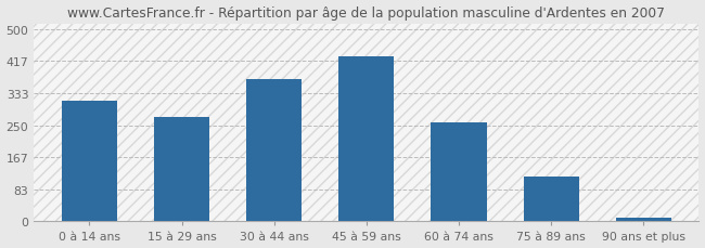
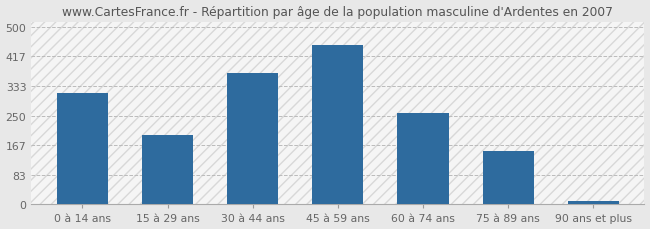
15 à 29 ans: 271 -> 195
45 à 59 ans: 430 -> 450
75 à 89 ans: 117 -> 150
